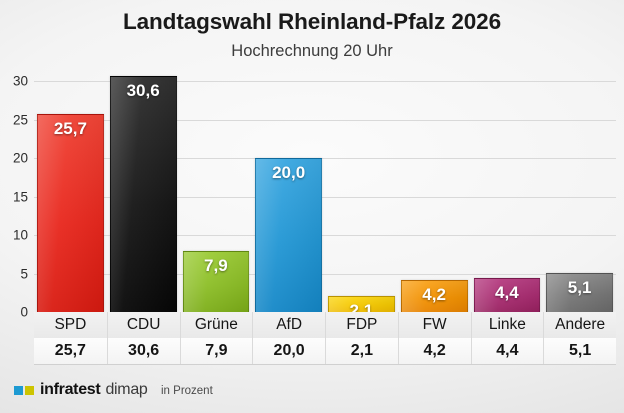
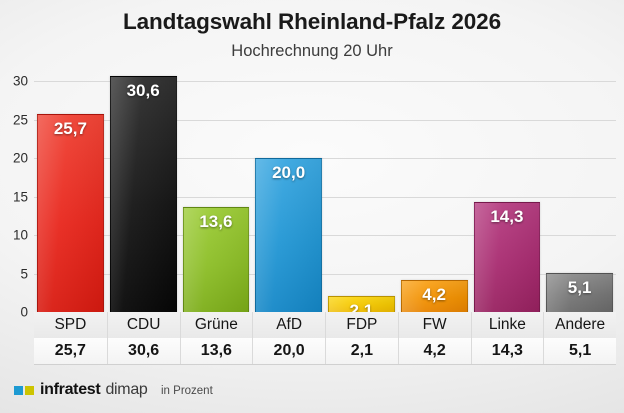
Grüne: 7,9 -> 13,6
Linke: 4,4 -> 14,3
